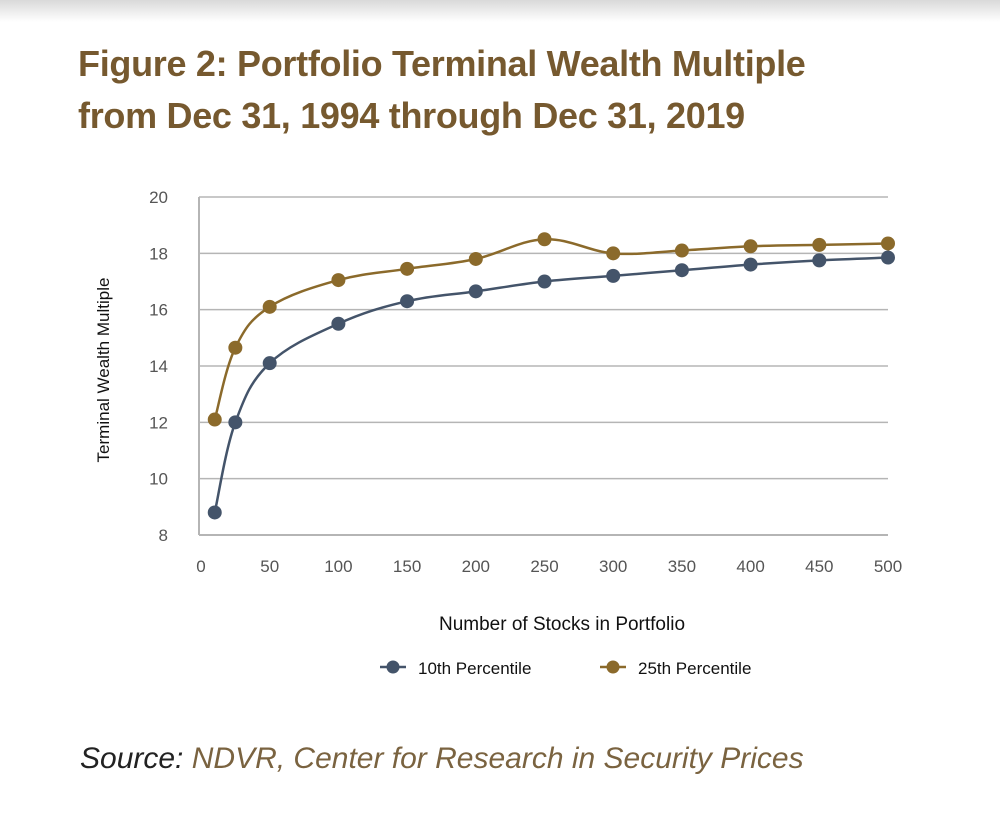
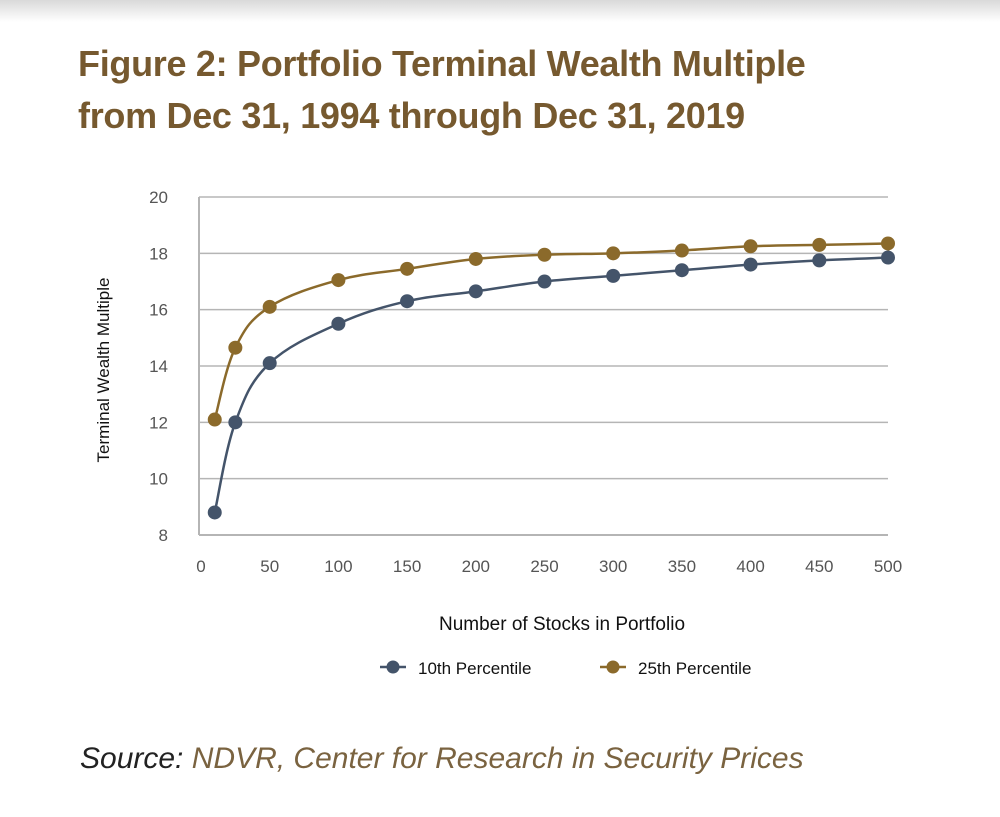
25th Percentile/250: 18.5 -> 17.9
